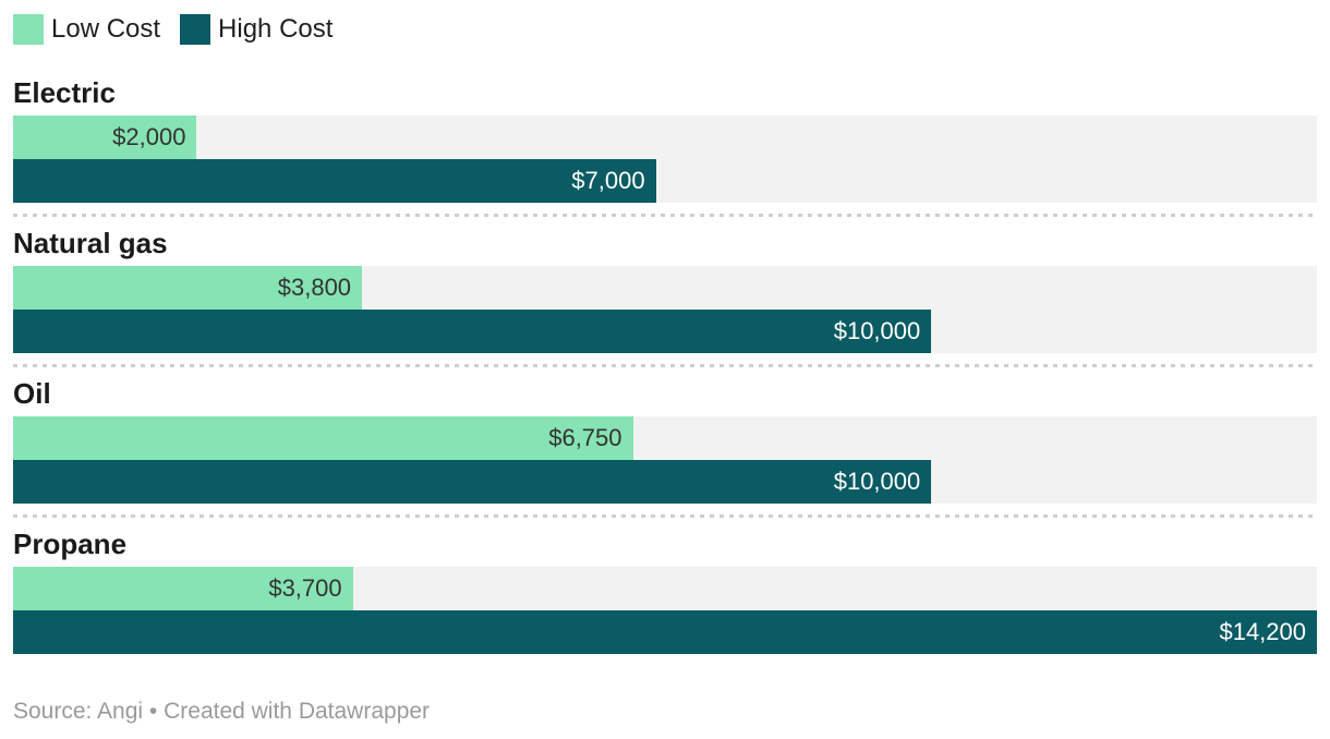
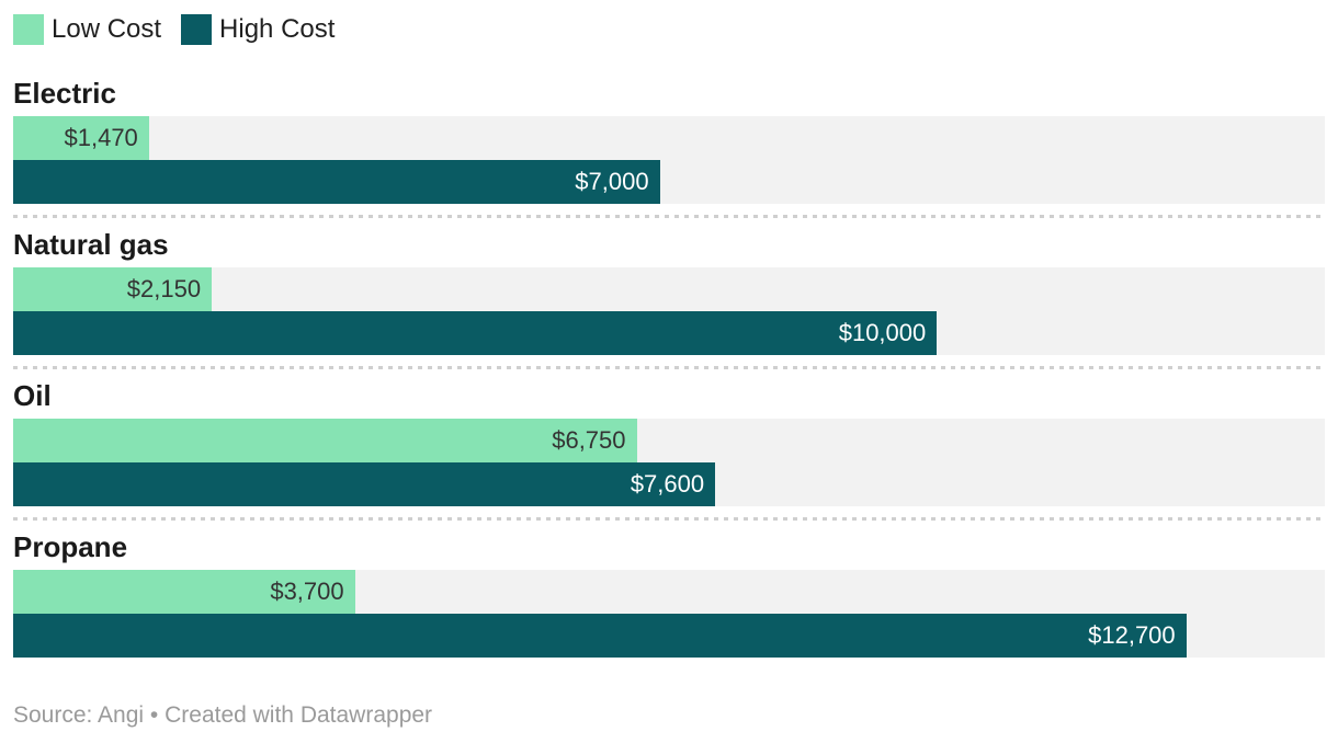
Low Cost/Electric: $2,000 -> $1,470
Low Cost/Natural gas: $3,800 -> $2,150
High Cost/Oil: $10,000 -> $7,600
High Cost/Propane: $14,200 -> $12,700
